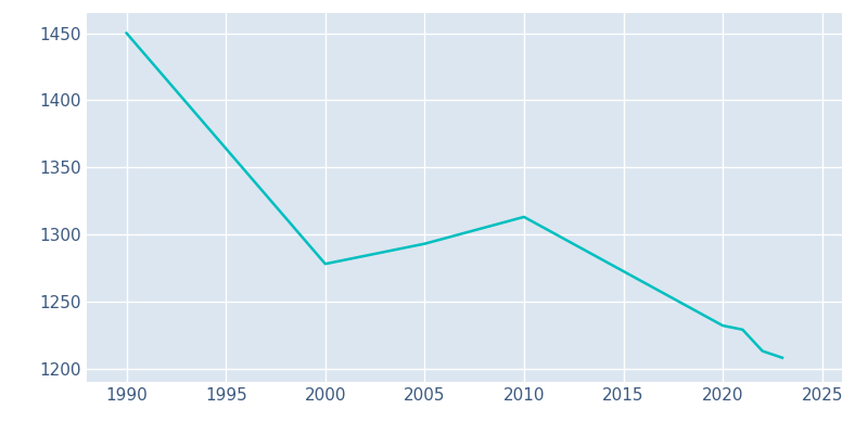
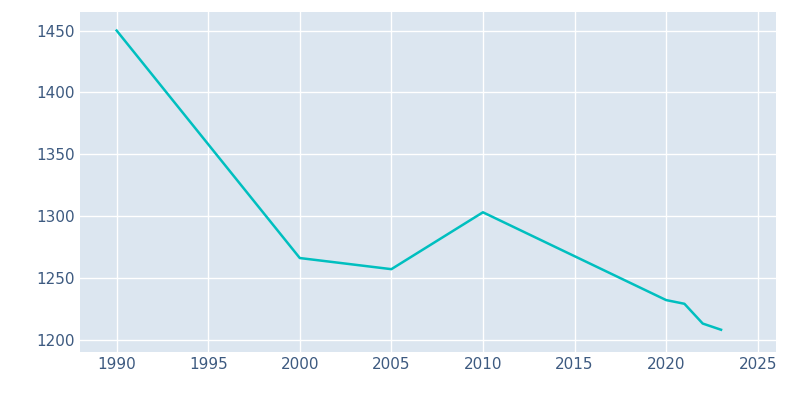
2000: 1278 -> 1266
2005: 1293 -> 1257
2010: 1313 -> 1303
